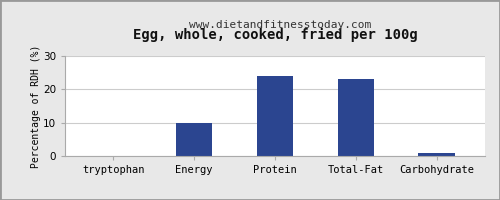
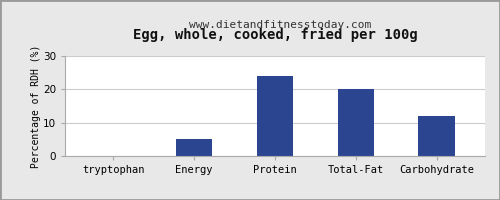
Energy: 10 -> 5
Total-Fat: 23 -> 20
Carbohydrate: 1 -> 12
